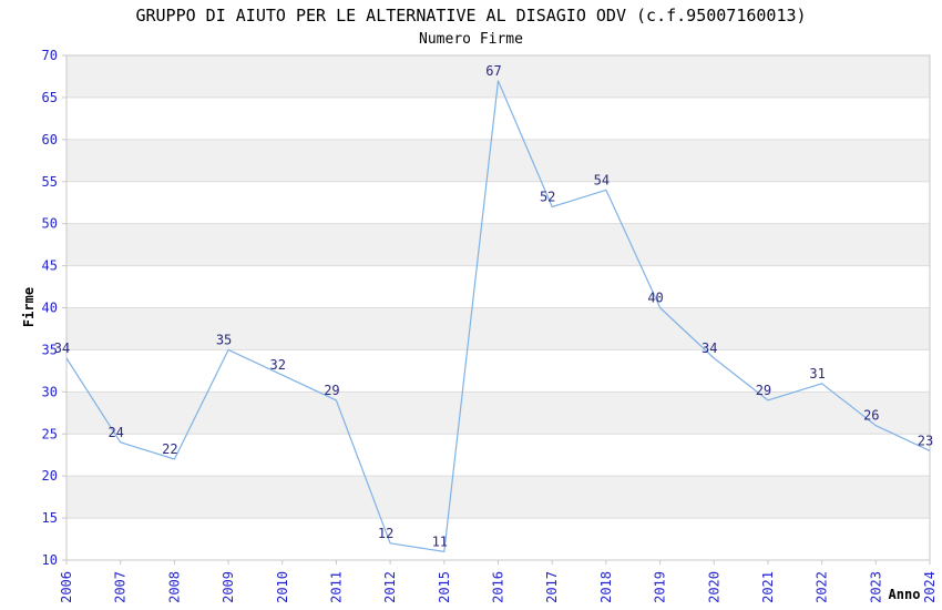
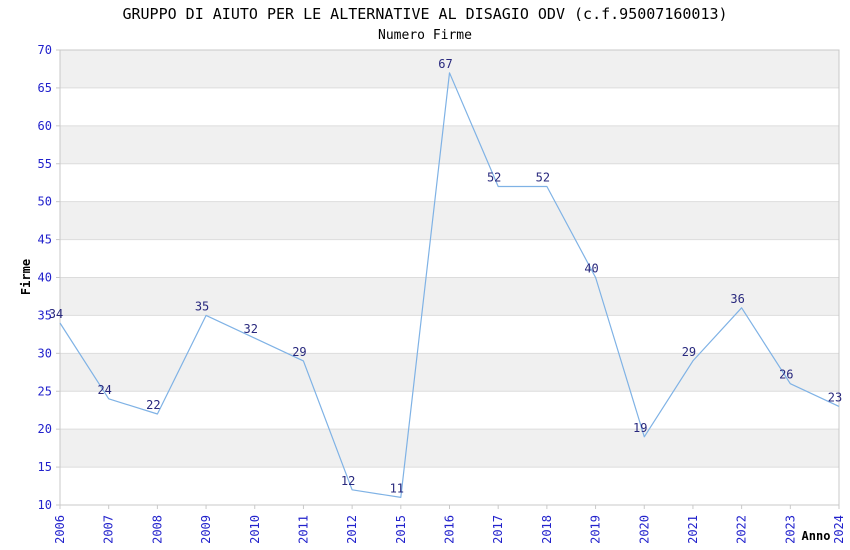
2018: 54 -> 52
2020: 34 -> 19
2022: 31 -> 36
